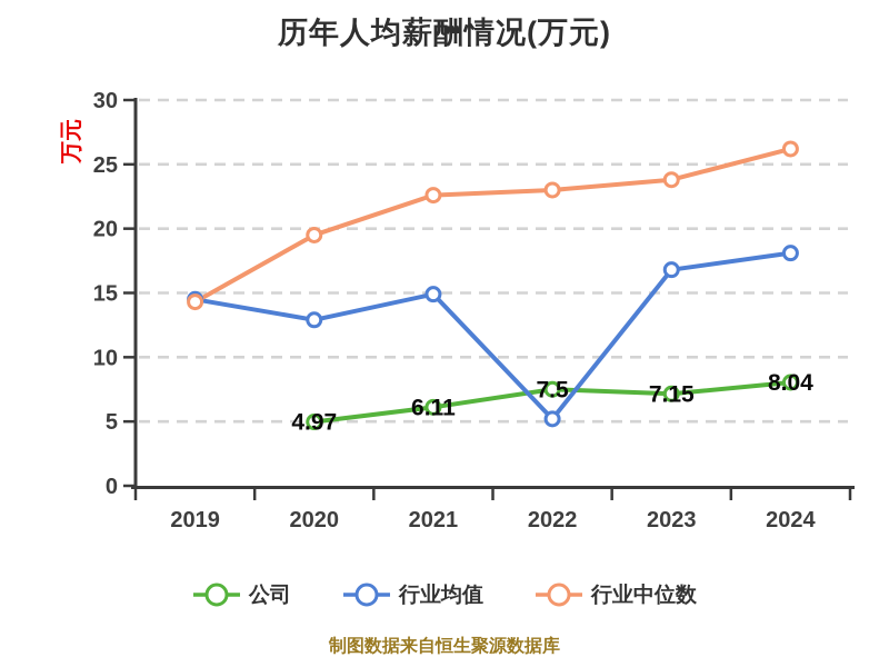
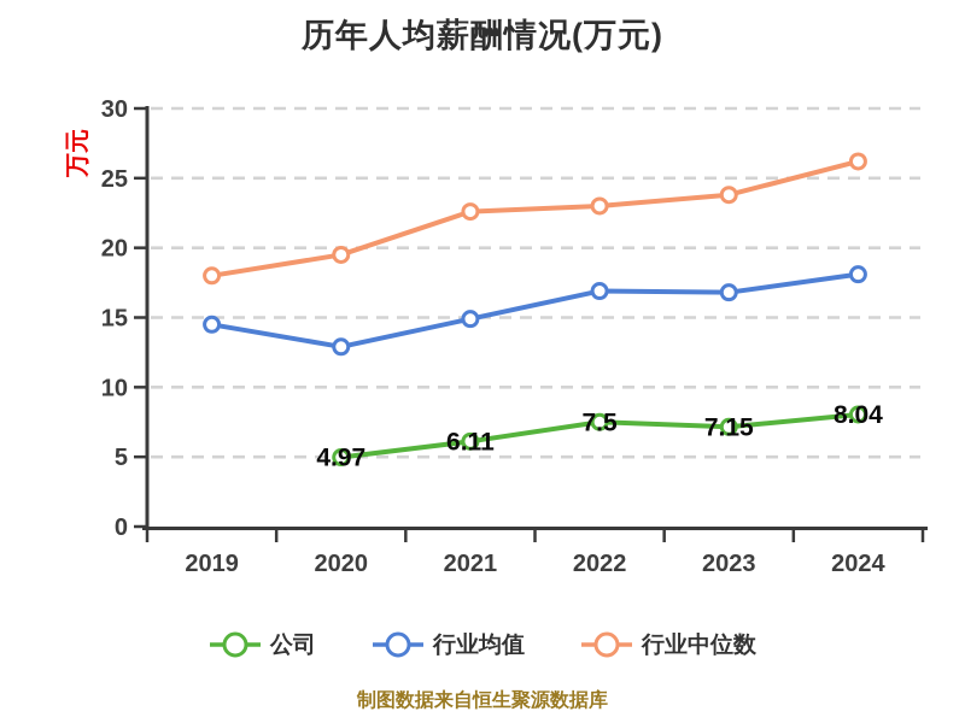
行业中位数/2019: 14.3 -> 18.0
行业均值/2022: 5.2 -> 16.9
